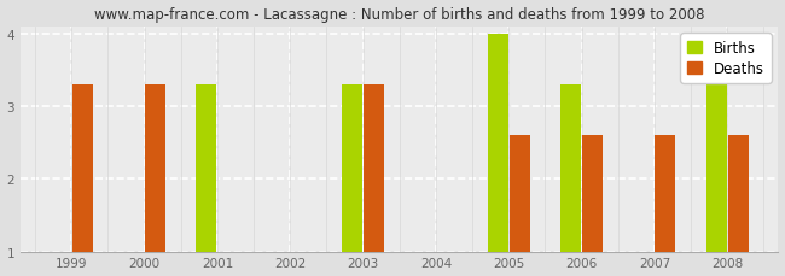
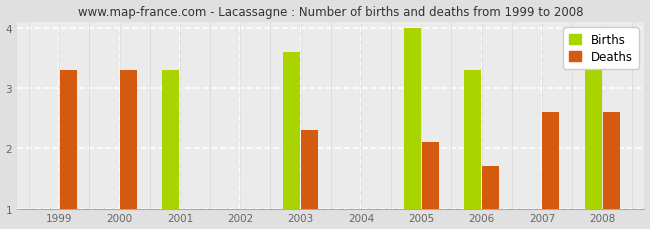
Births/2003: 3.3 -> 3.6
Deaths/2003: 3.3 -> 2.3
Deaths/2005: 2.6 -> 2.1
Deaths/2006: 2.6 -> 1.7
